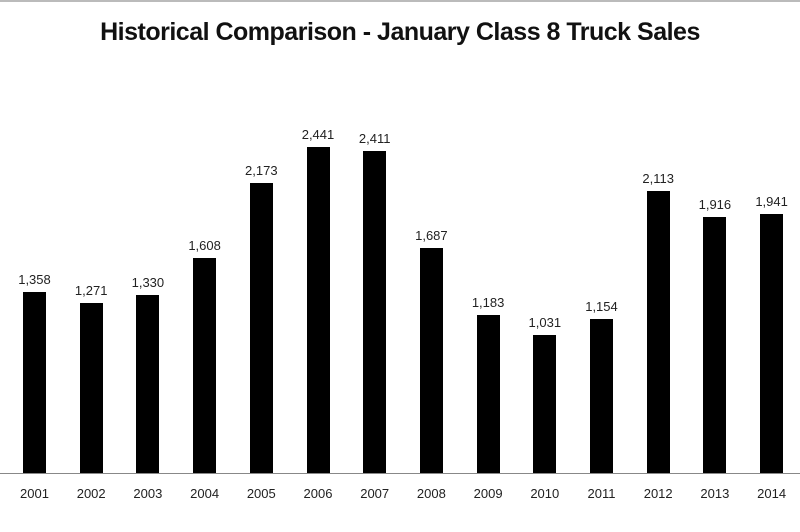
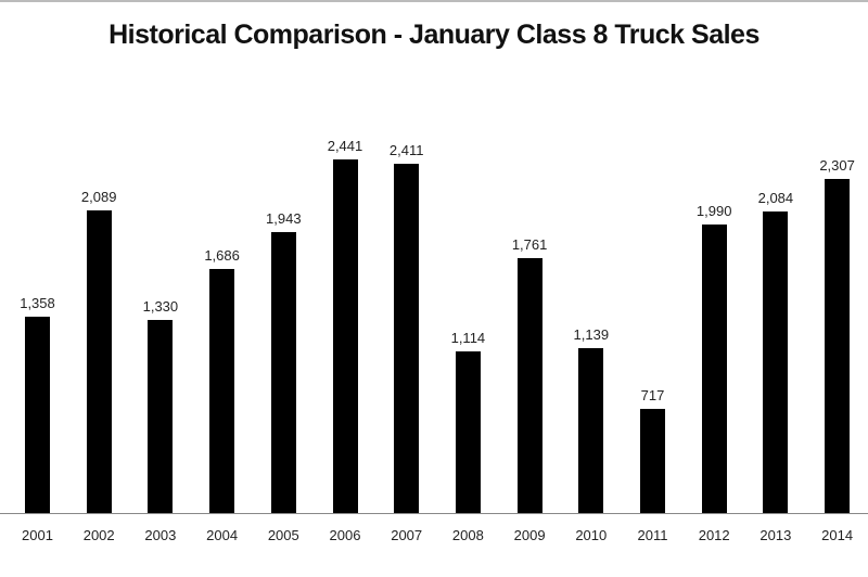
2002: 1,271 -> 2,089
2004: 1,608 -> 1,686
2005: 2,173 -> 1,943
2008: 1,687 -> 1,114
2009: 1,183 -> 1,761
2010: 1,031 -> 1,139
2011: 1,154 -> 717
2012: 2,113 -> 1,990
2013: 1,916 -> 2,084
2014: 1,941 -> 2,307
